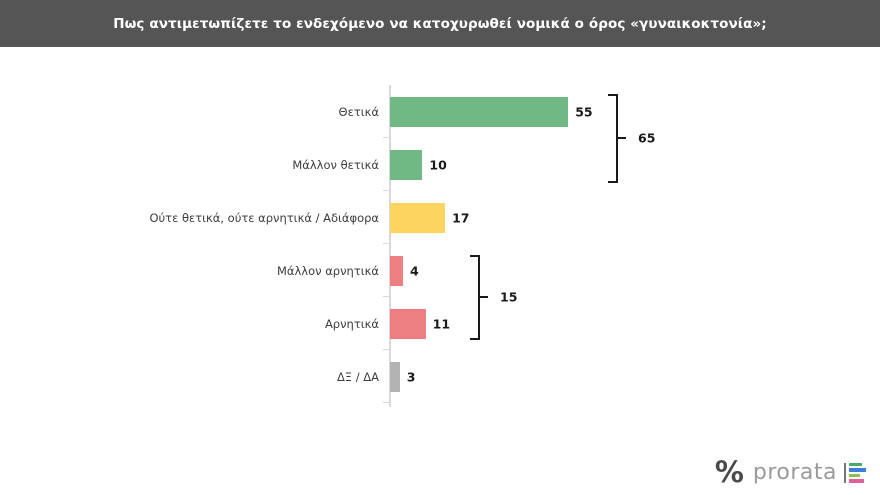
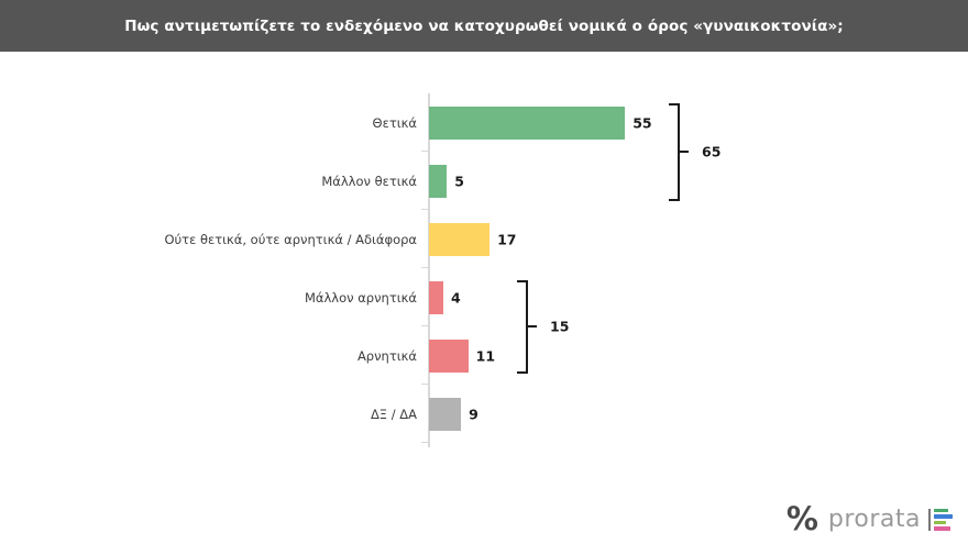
Μάλλον θετικά: 10 -> 5
ΔΞ / ΔΑ: 3 -> 9
